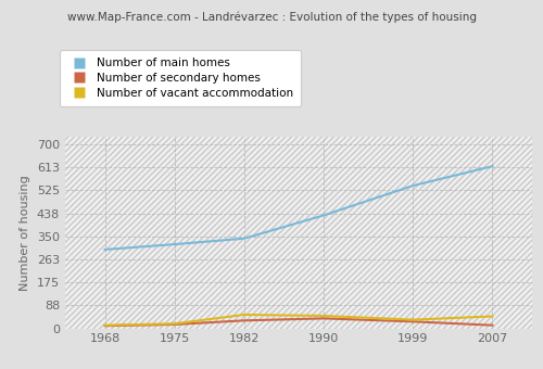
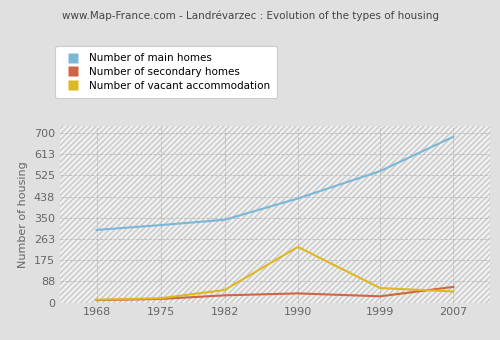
Number of vacant accommodation/1990: 48 -> 230
Number of vacant accommodation/1999: 33 -> 60
Number of main homes/2007: 617 -> 685
Number of secondary homes/2007: 12 -> 65
